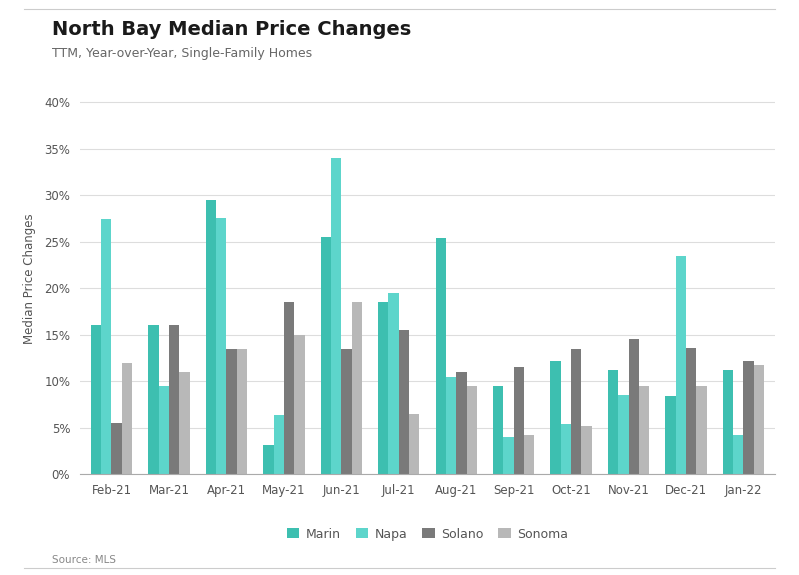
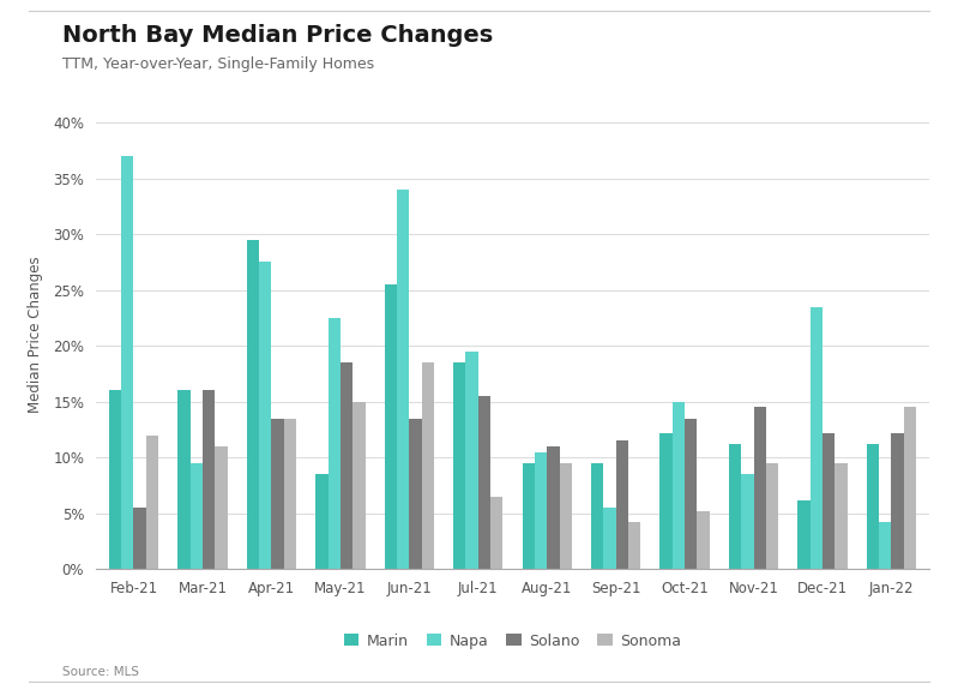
Napa/Feb-21: 27.4% -> 37.0%
Marin/May-21: 3.2% -> 8.5%
Napa/May-21: 6.4% -> 22.5%
Marin/Aug-21: 25.4% -> 9.5%
Napa/Sep-21: 4.0% -> 5.5%
Napa/Oct-21: 5.4% -> 15.0%
Marin/Dec-21: 8.4% -> 6.2%
Solano/Dec-21: 13.6% -> 12.2%
Sonoma/Jan-22: 11.8% -> 14.5%
